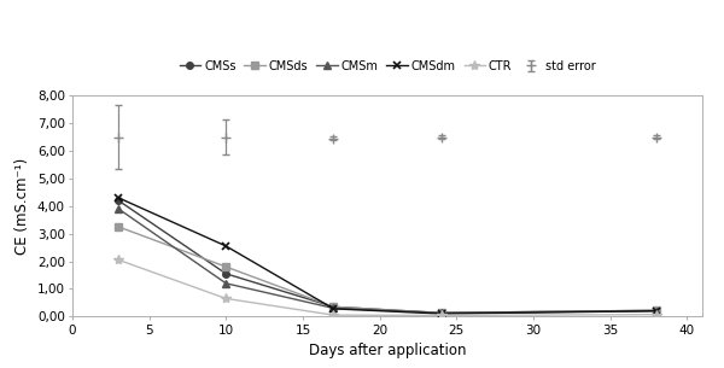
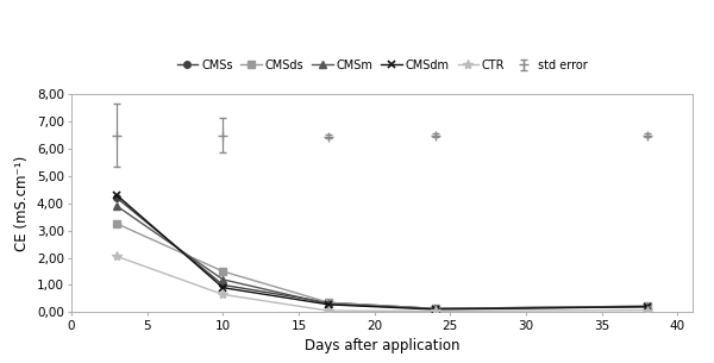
CMSs/10: 1,55 -> 1,00
CMSds/10: 1,80 -> 1,50
CMSdm/10: 2,55 -> 0,90
